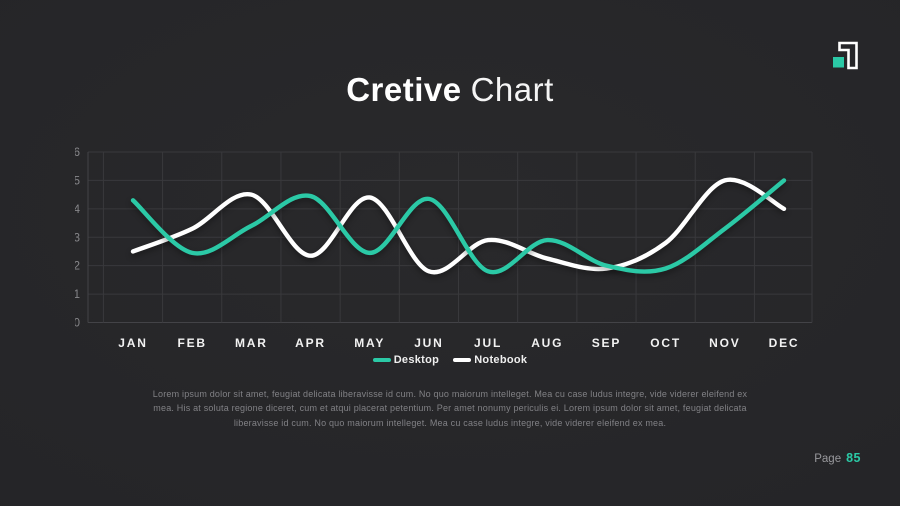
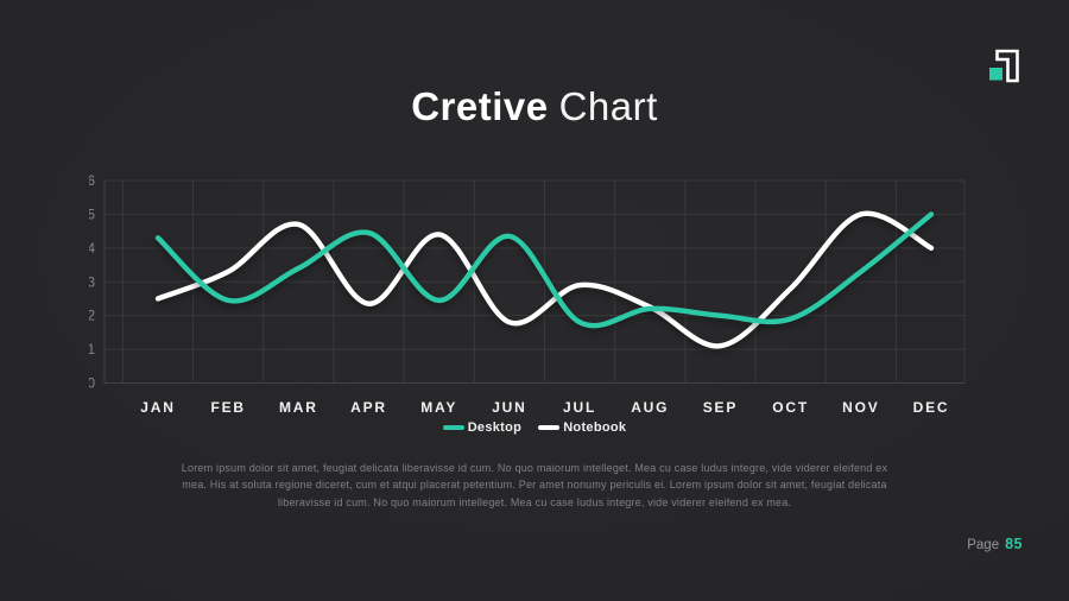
Notebook/MAR: 4.5 -> 4.7
Desktop/AUG: 2.9 -> 2.2
Notebook/SEP: 1.9 -> 1.1
